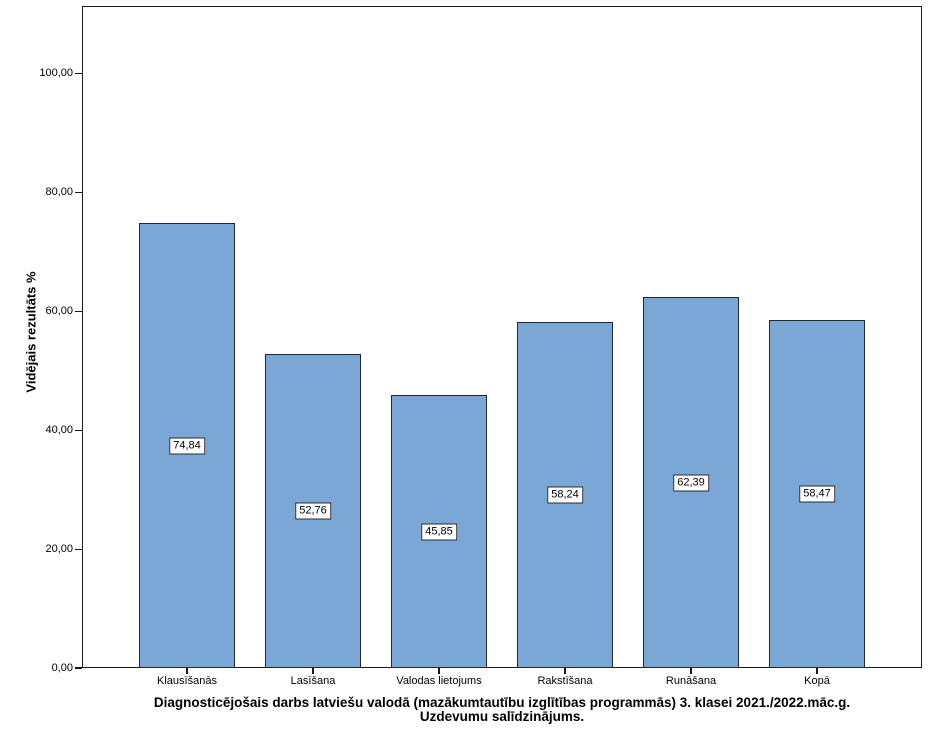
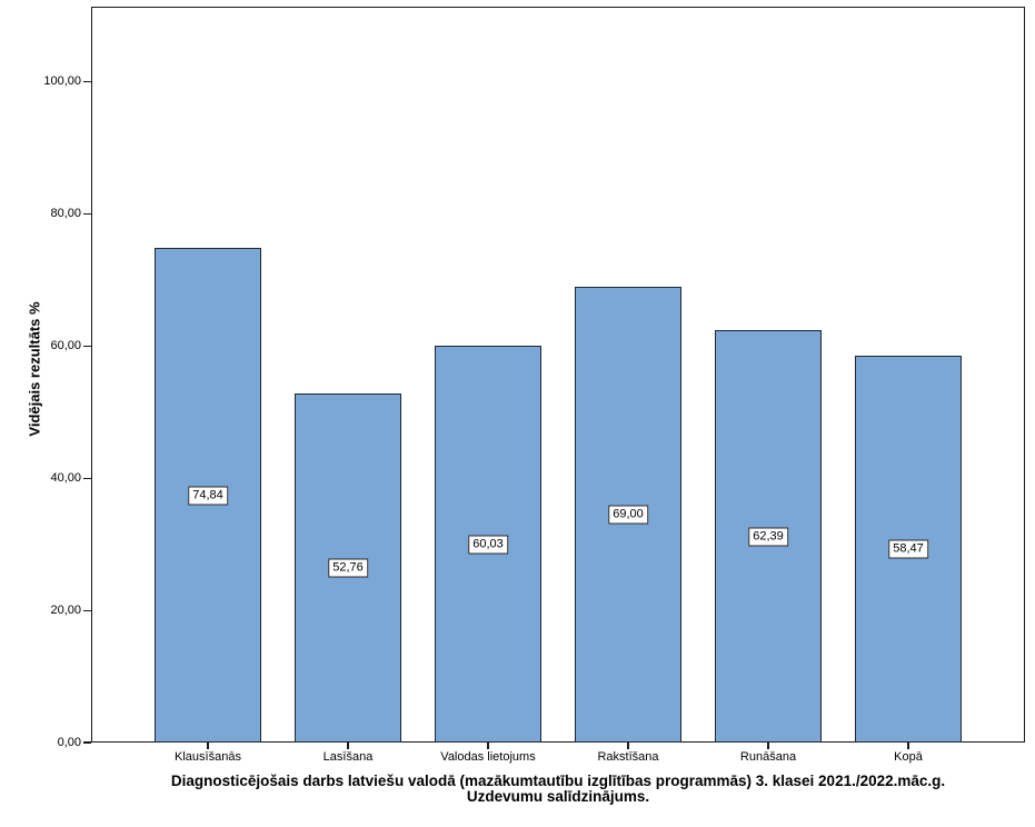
Valodas lietojums: 45,85 -> 60,03
Rakstīšana: 58,24 -> 69,00
